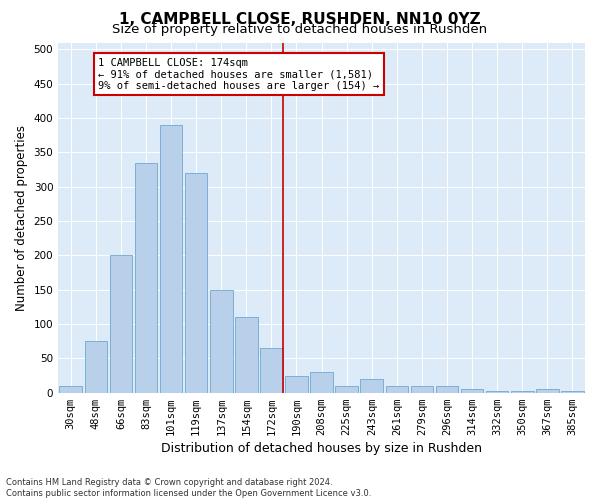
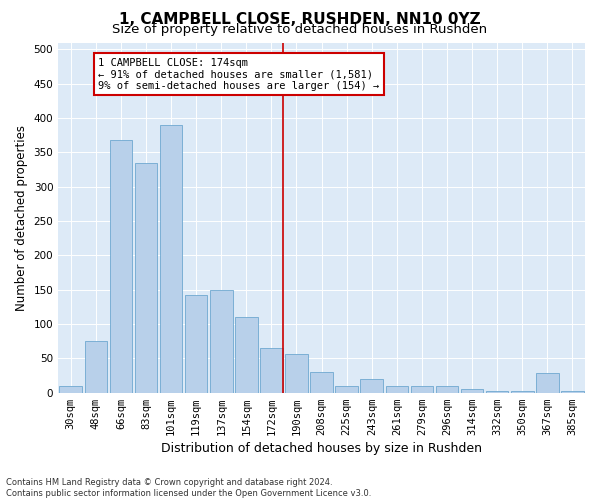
66sqm: 200 -> 368
119sqm: 320 -> 142
190sqm: 25 -> 56
367sqm: 5 -> 28
